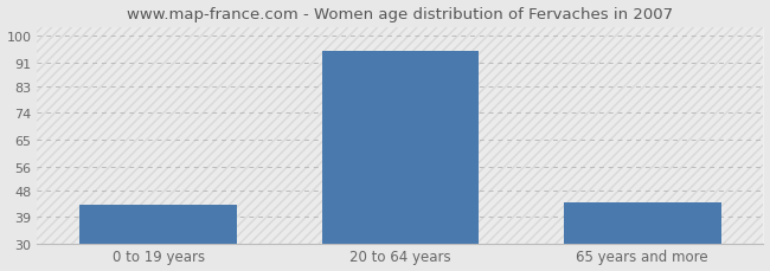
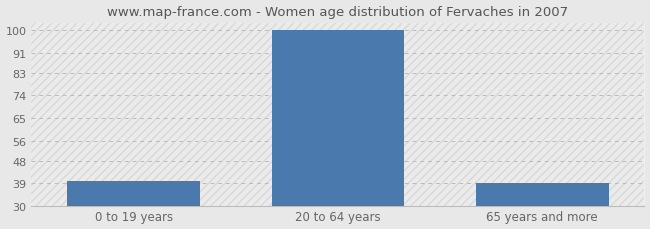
0 to 19 years: 43 -> 40
20 to 64 years: 95 -> 100
65 years and more: 44 -> 39
